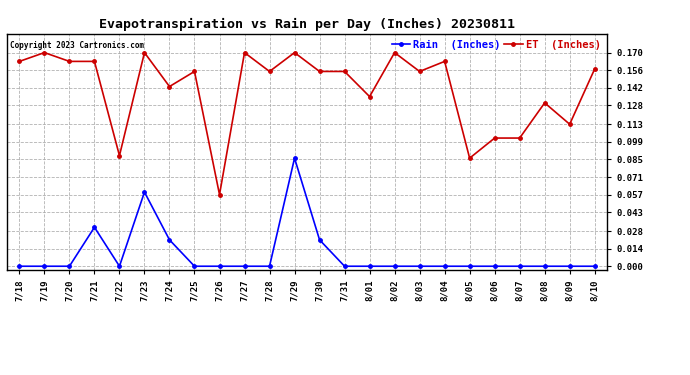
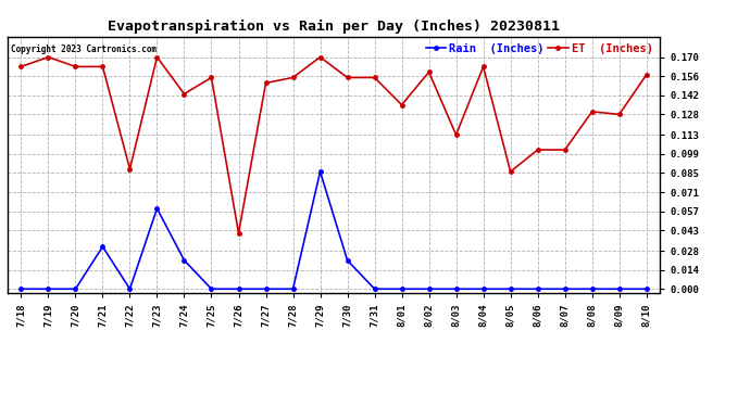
ET (Inches)/7/26: 0.057 -> 0.041
ET (Inches)/7/27: 0.170 -> 0.151
ET (Inches)/8/02: 0.170 -> 0.159
ET (Inches)/8/03: 0.155 -> 0.113
ET (Inches)/8/09: 0.113 -> 0.128
